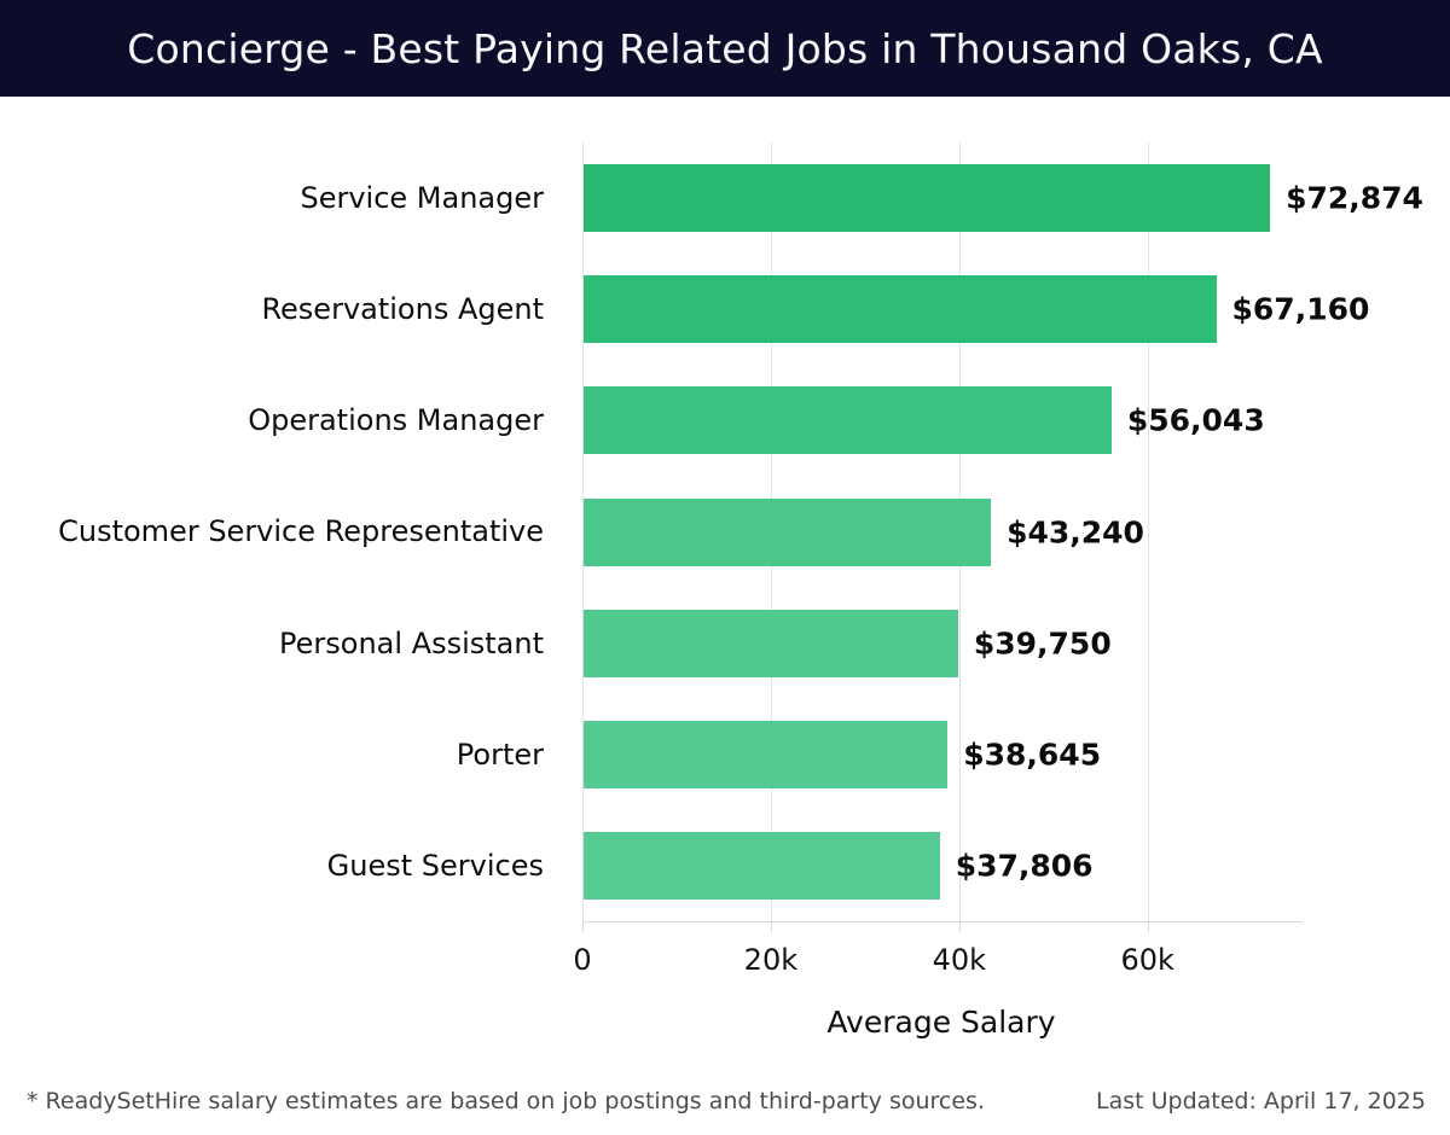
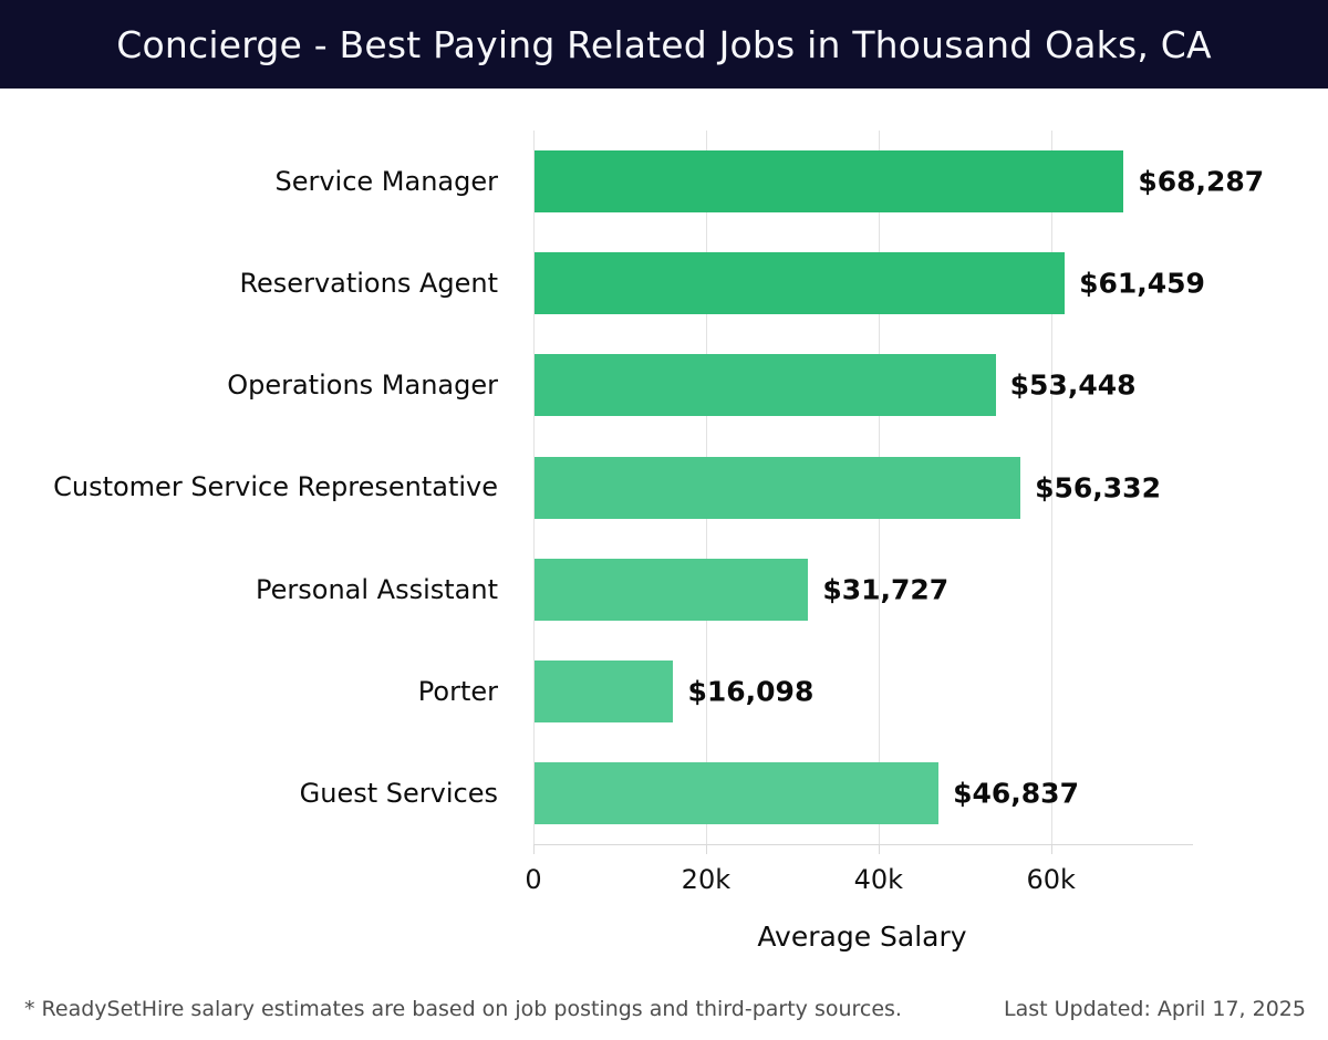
Service Manager: $72,874 -> $68,287
Reservations Agent: $67,160 -> $61,459
Operations Manager: $56,043 -> $53,448
Customer Service Representative: $43,240 -> $56,332
Personal Assistant: $39,750 -> $31,727
Porter: $38,645 -> $16,098
Guest Services: $37,806 -> $46,837
